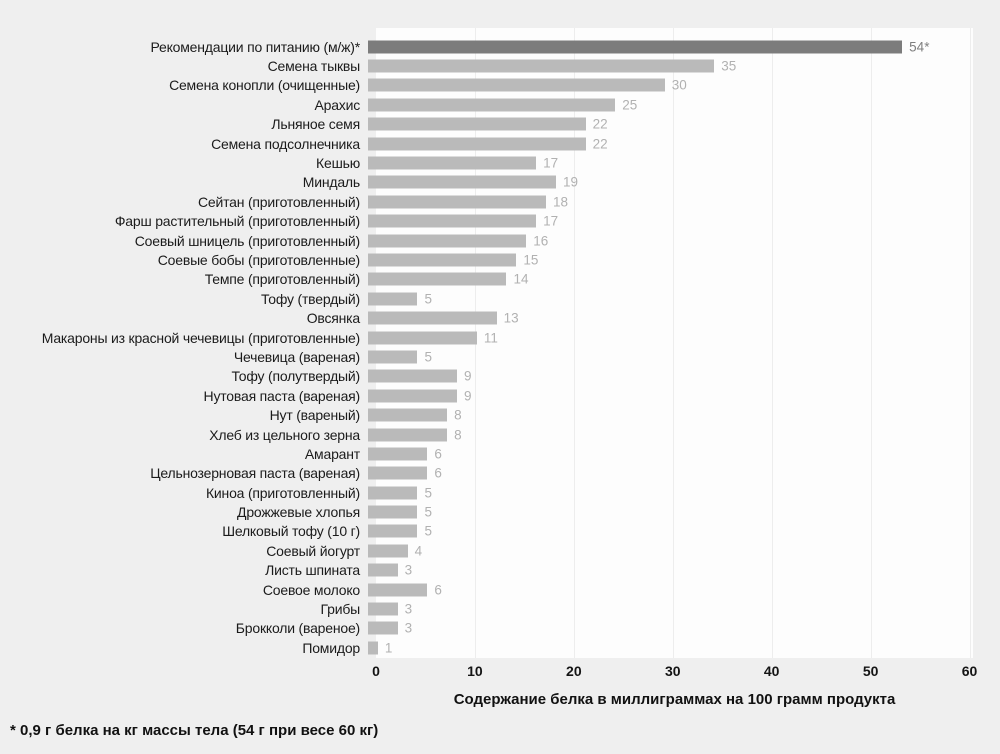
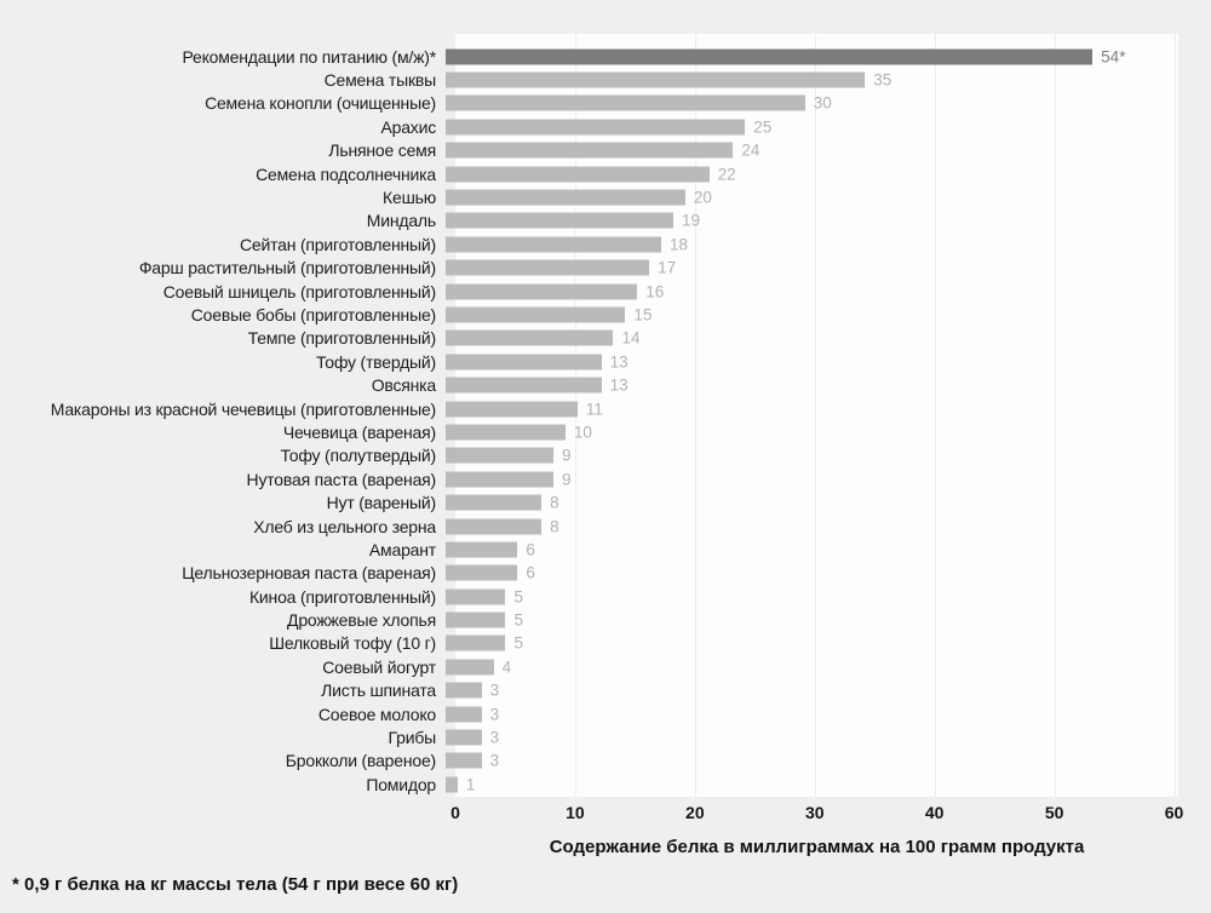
Льняное семя: 22 -> 24
Кешью: 17 -> 20
Тофу (твердый): 5 -> 13
Чечевица (вареная): 5 -> 10
Соевое молоко: 6 -> 3
